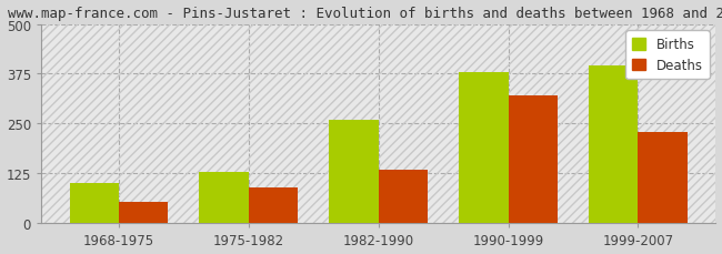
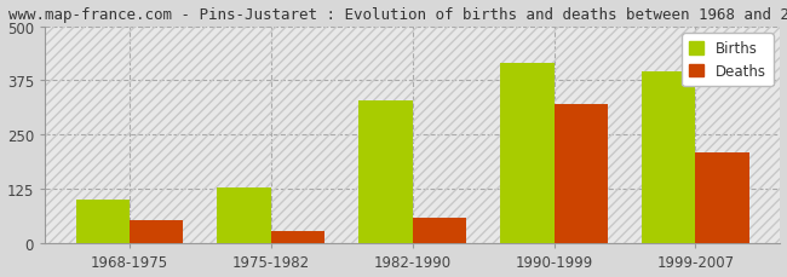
Deaths/1975-1982: 90 -> 30
Births/1982-1990: 260 -> 330
Deaths/1982-1990: 135 -> 60
Births/1990-1999: 380 -> 415
Deaths/1999-2007: 230 -> 210
